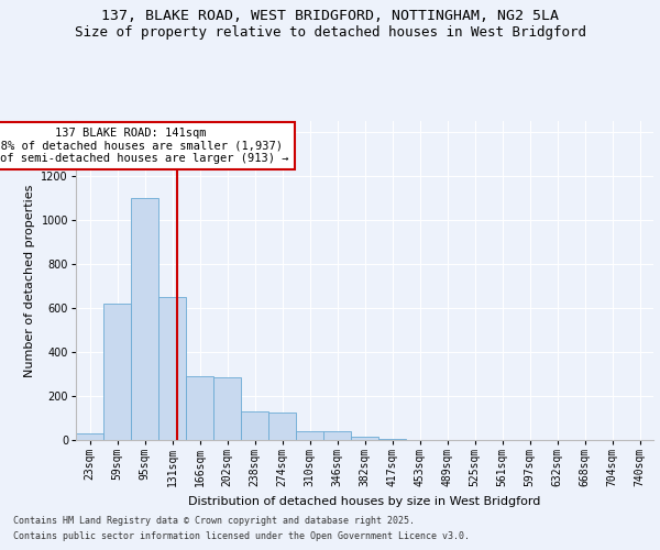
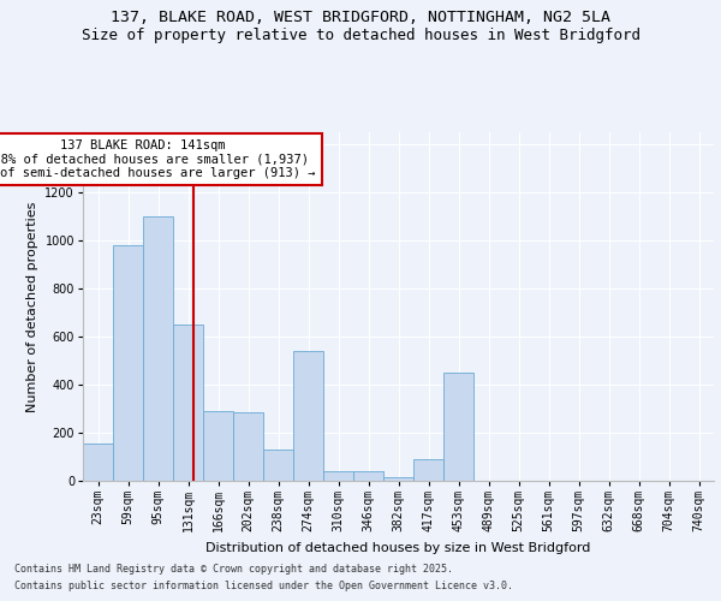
23sqm: 30 -> 155
59sqm: 620 -> 980
274sqm: 125 -> 540
417sqm: 5 -> 90
453sqm: 2 -> 450
